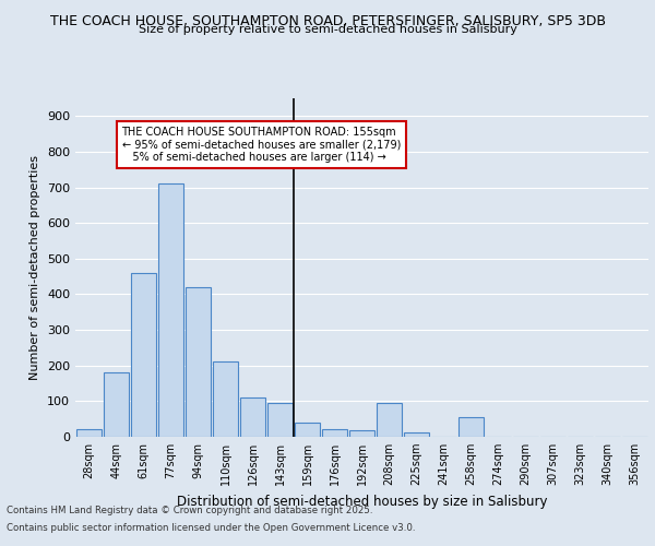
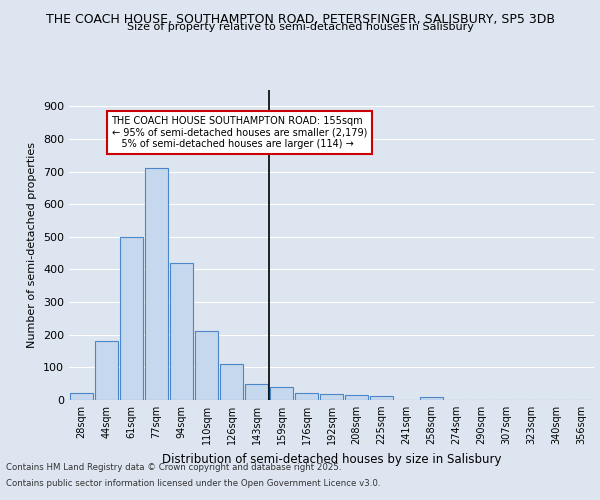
61sqm: 460 -> 500
143sqm: 95 -> 50
208sqm: 95 -> 14
258sqm: 55 -> 10
